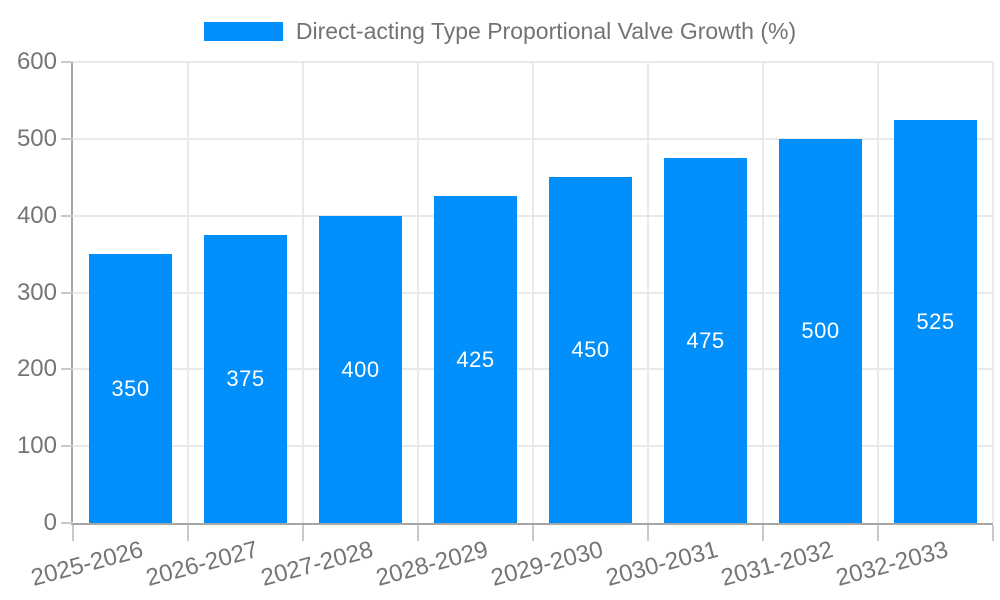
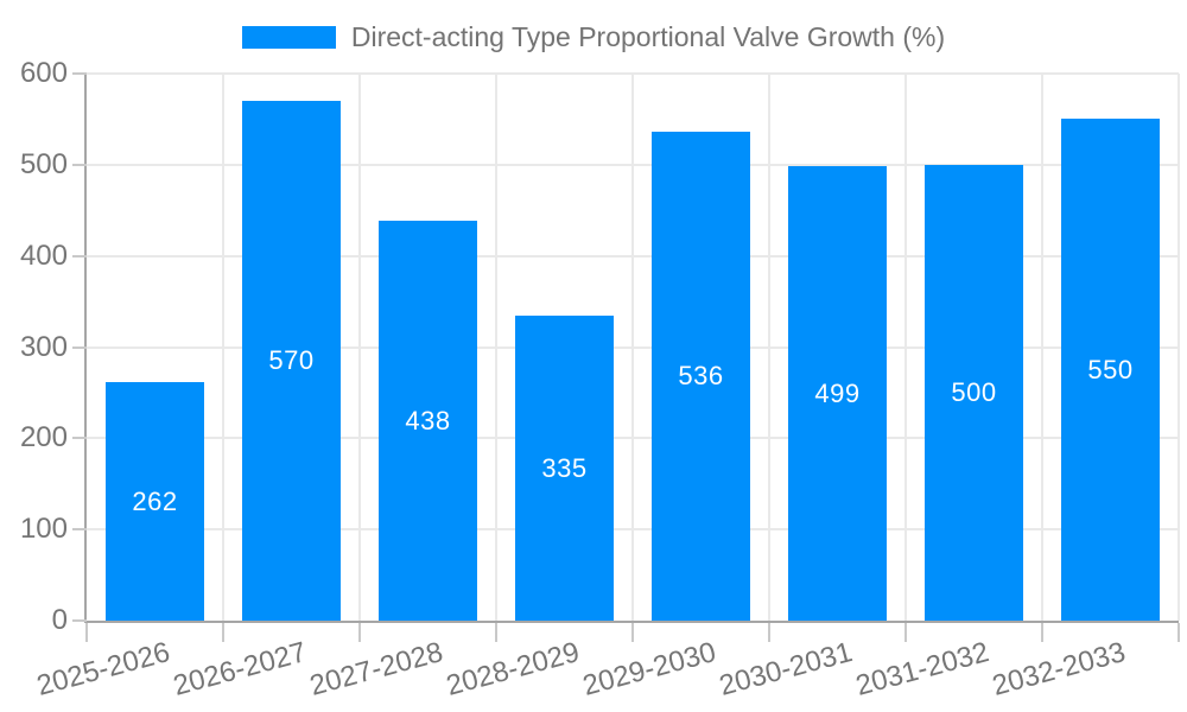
2025-2026: 350 -> 262
2026-2027: 375 -> 570
2027-2028: 400 -> 438
2028-2029: 425 -> 335
2029-2030: 450 -> 536
2030-2031: 475 -> 499
2032-2033: 525 -> 550
